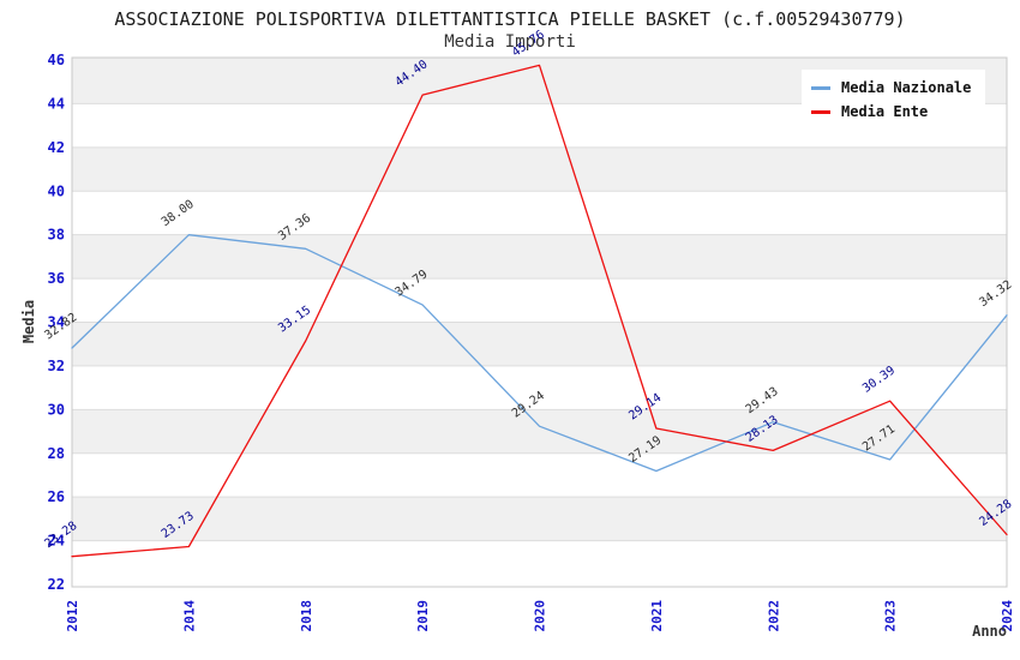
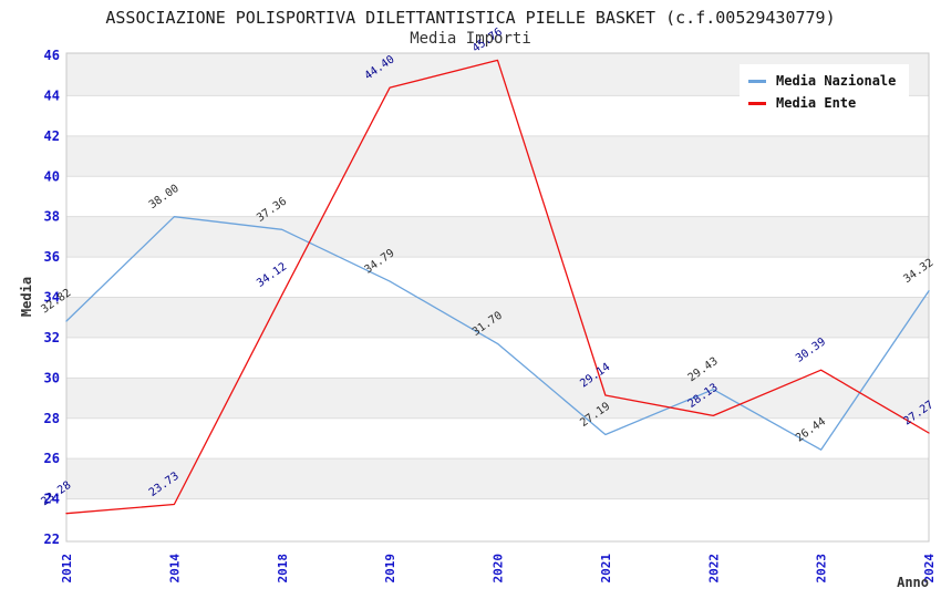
Media Ente/2018: 33.15 -> 34.12
Media Nazionale/2020: 29.24 -> 31.70
Media Nazionale/2023: 27.71 -> 26.44
Media Ente/2024: 24.28 -> 27.27
